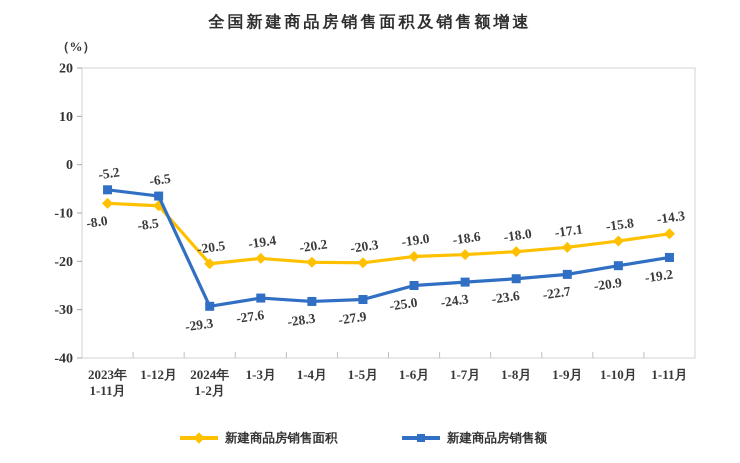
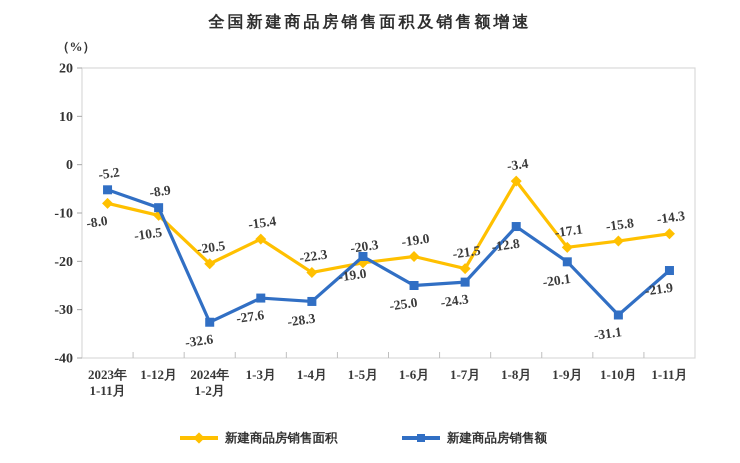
新建商品房销售面积/1-12月: -8.5 -> -10.5
新建商品房销售额/1-12月: -6.5 -> -8.9
新建商品房销售额/2024年 1-2月: -29.3 -> -32.6
新建商品房销售面积/1-3月: -19.4 -> -15.4
新建商品房销售面积/1-4月: -20.2 -> -22.3
新建商品房销售额/1-5月: -27.9 -> -19.0
新建商品房销售面积/1-7月: -18.6 -> -21.5
新建商品房销售面积/1-8月: -18.0 -> -3.4
新建商品房销售额/1-8月: -23.6 -> -12.8
新建商品房销售额/1-9月: -22.7 -> -20.1
新建商品房销售额/1-10月: -20.9 -> -31.1
新建商品房销售额/1-11月: -19.2 -> -21.9
